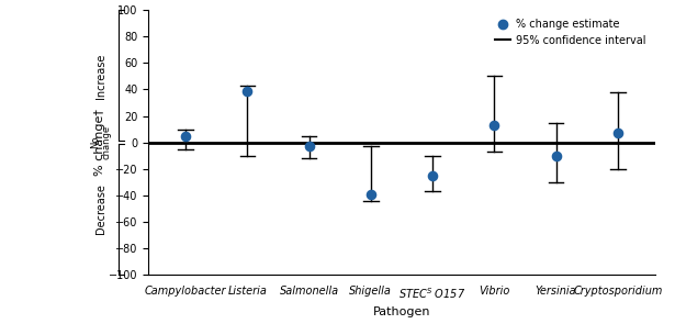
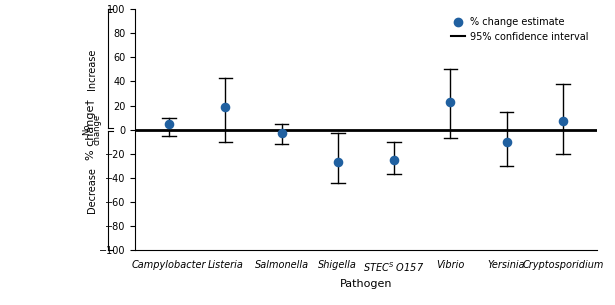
Listeria: 39 -> 19
Shigella: -39 -> -27
Vibrio: 13 -> 23
